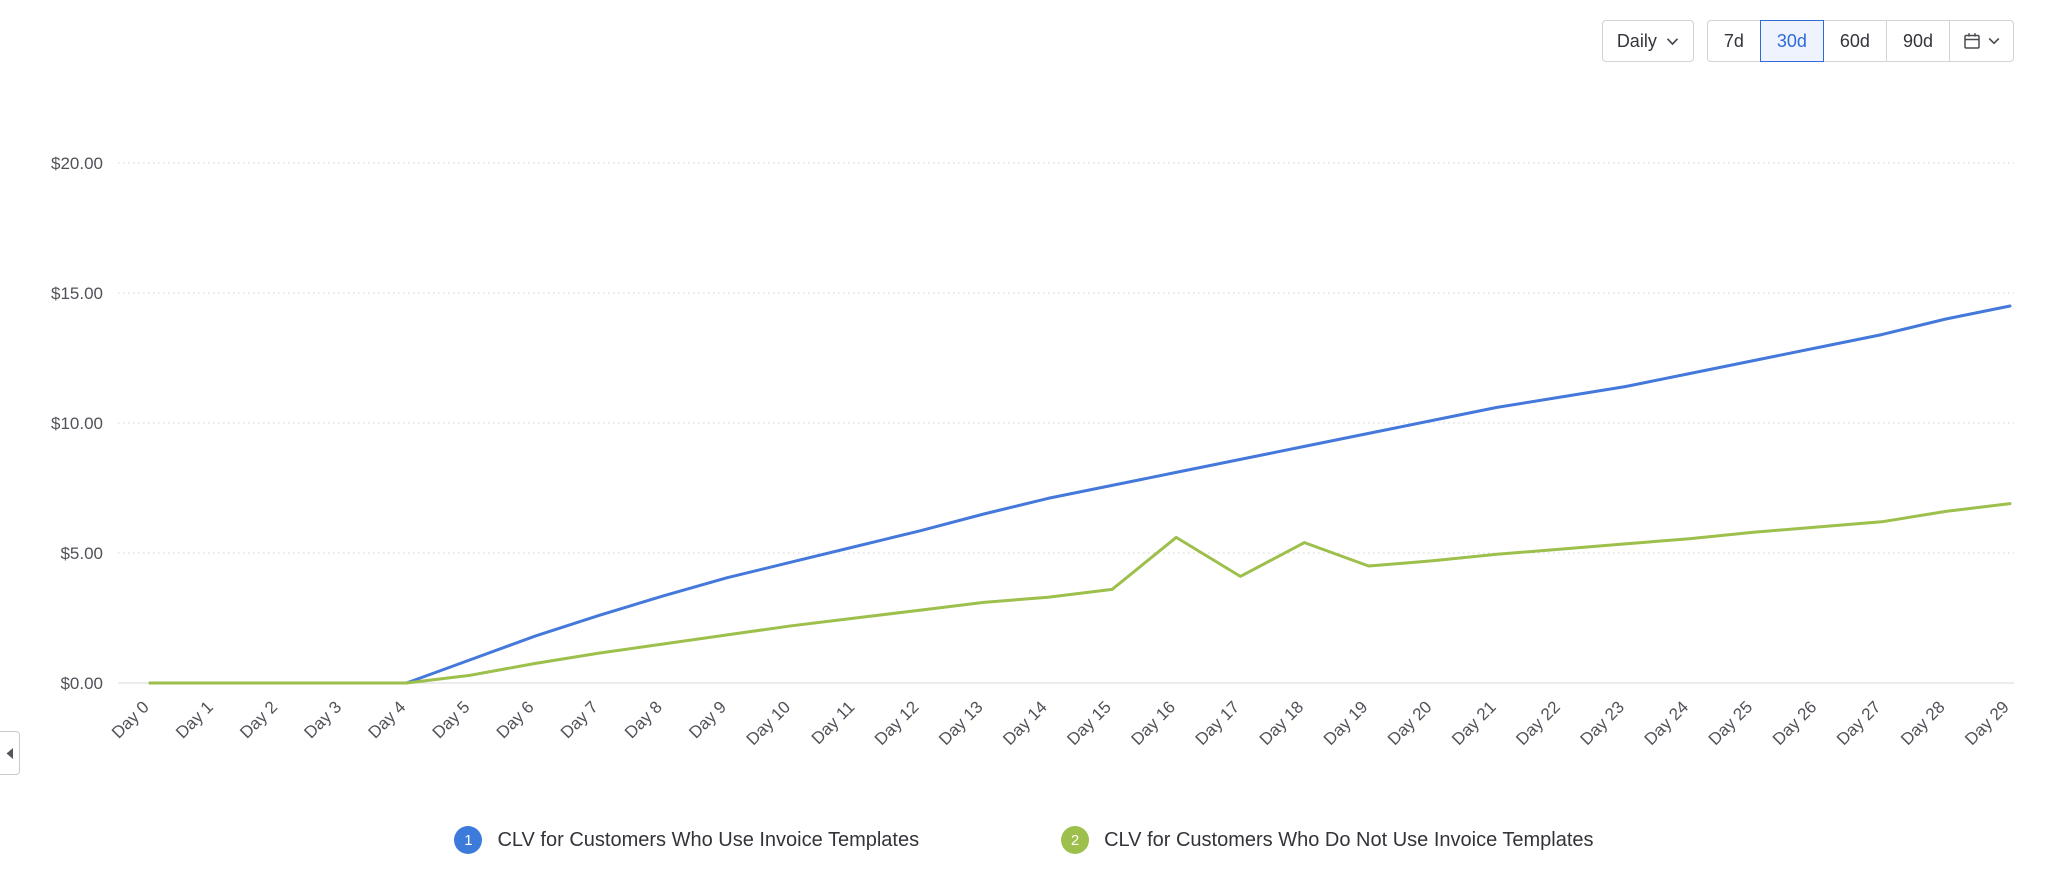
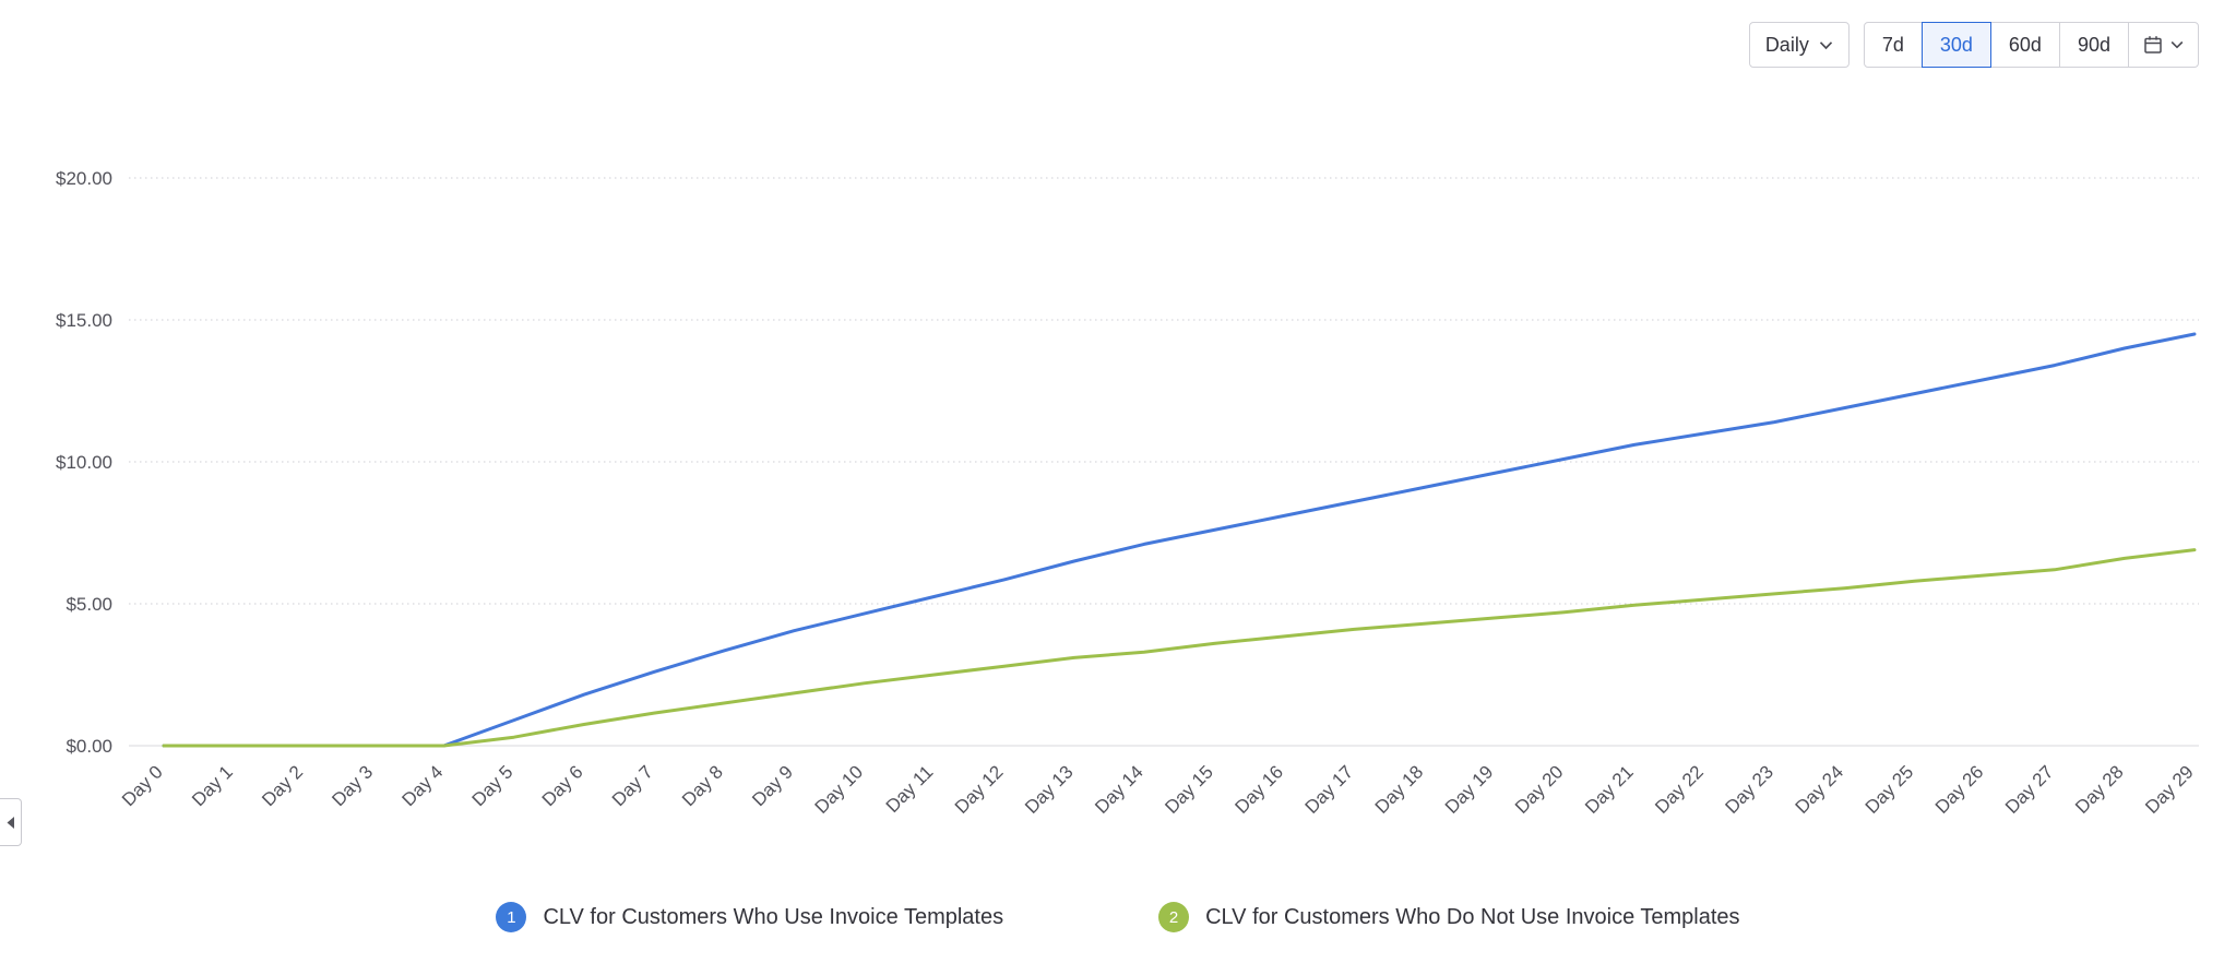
CLV for Customers Who Do Not Use Invoice Templates/Day 16: $5.6 -> $3.9
CLV for Customers Who Do Not Use Invoice Templates/Day 18: $5.4 -> $4.3
